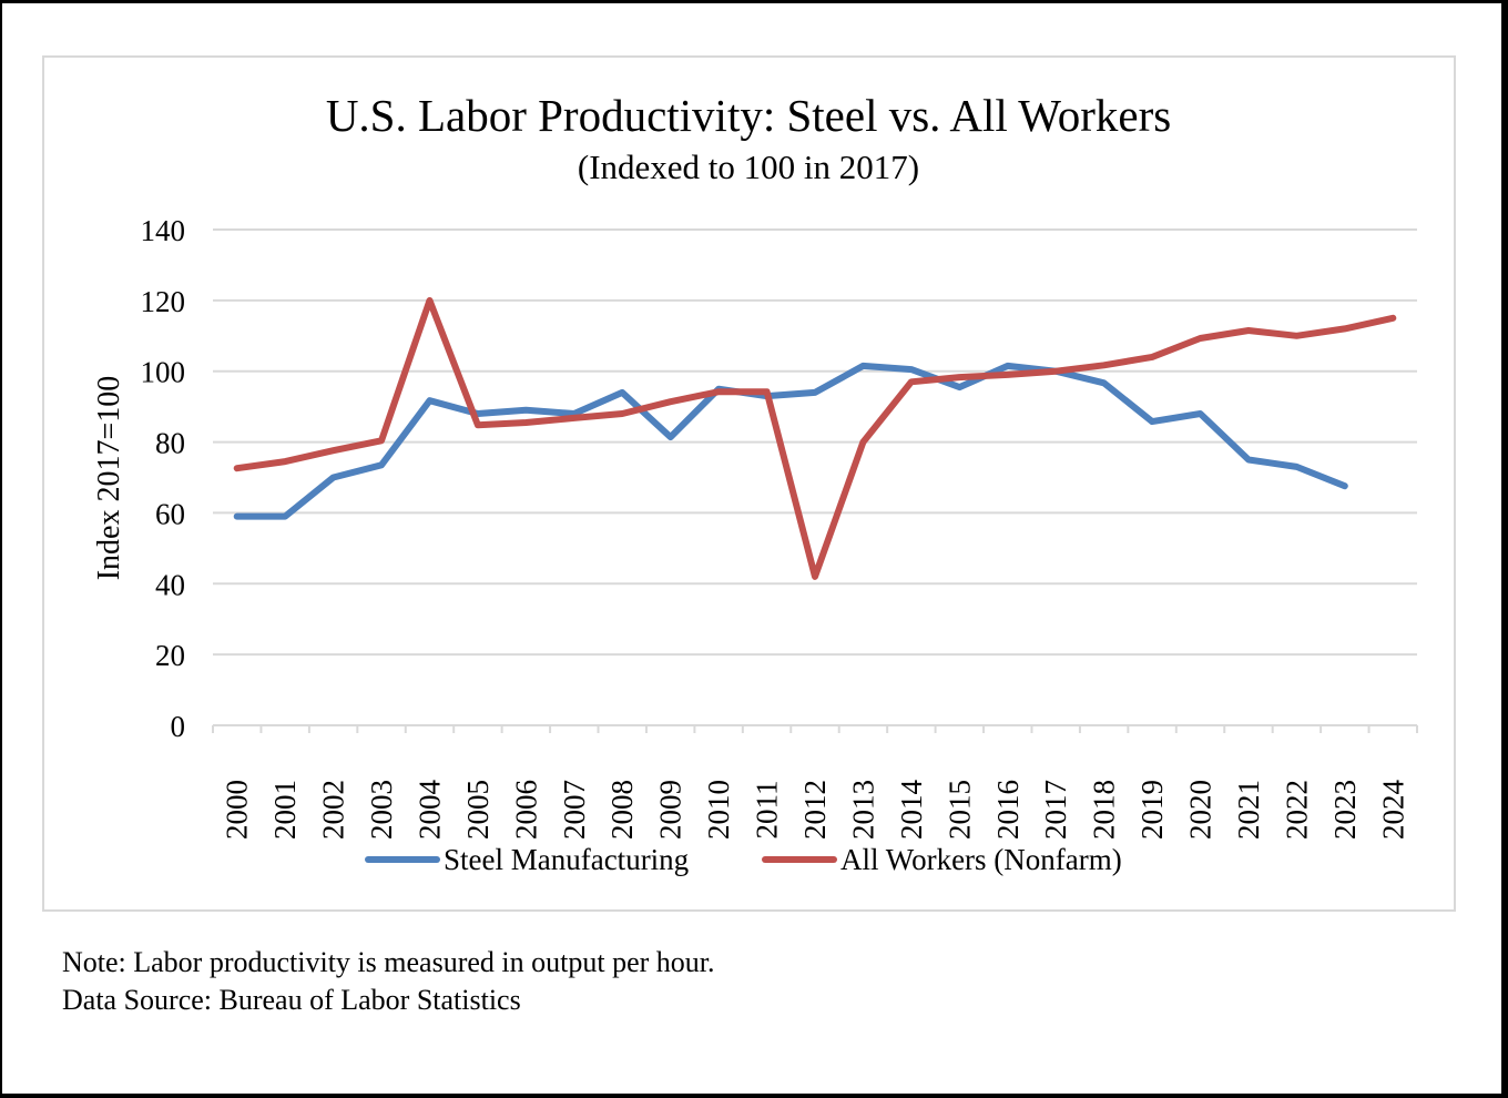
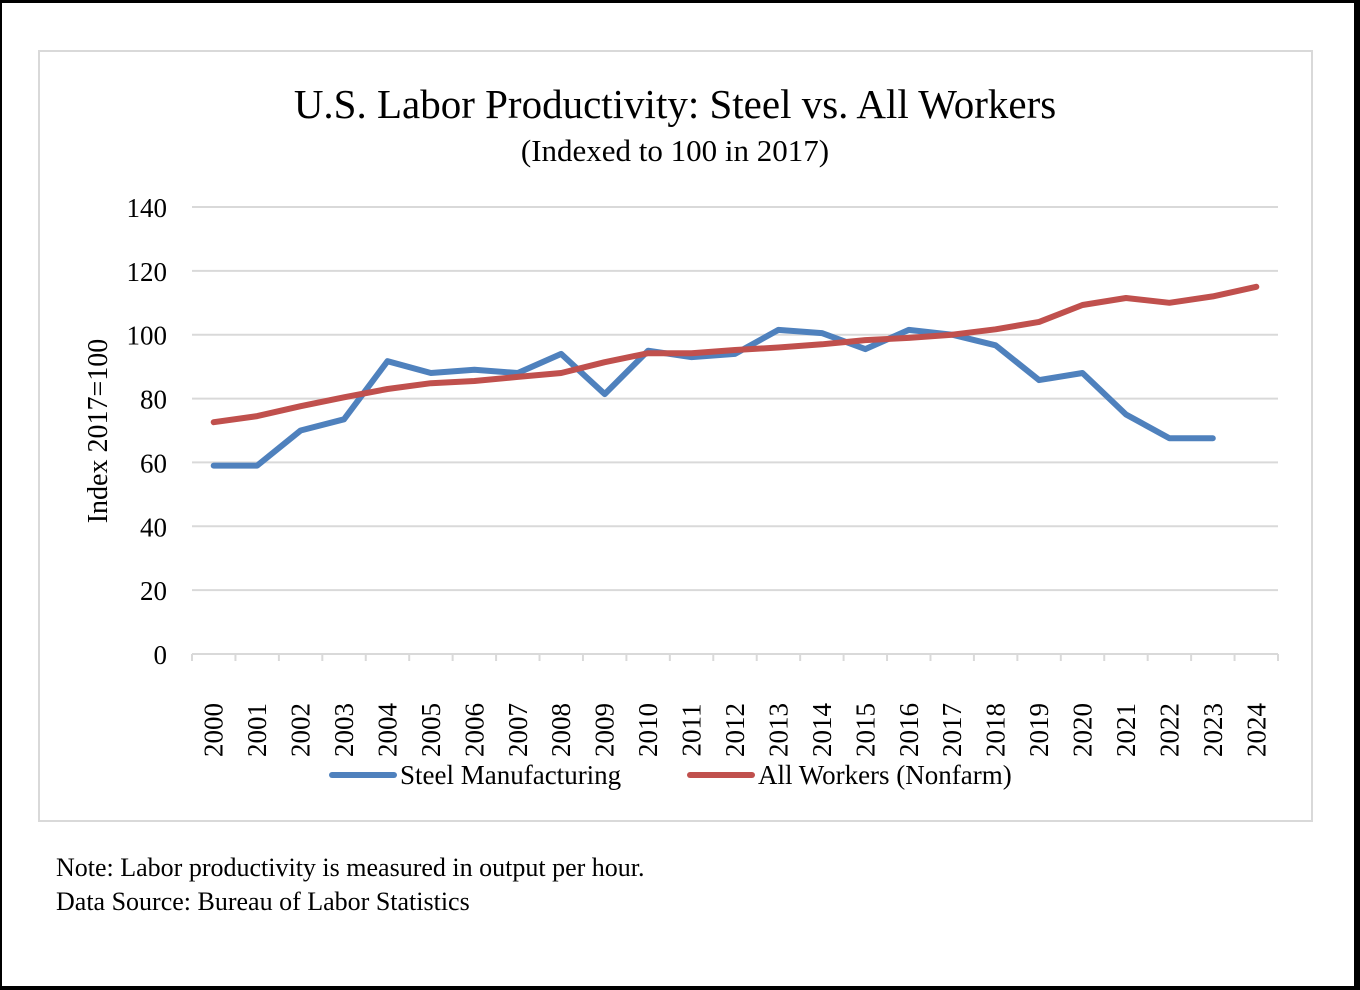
All Workers (Nonfarm)/2004: 120 -> 83
All Workers (Nonfarm)/2012: 42 -> 95
All Workers (Nonfarm)/2013: 80 -> 96
Steel Manufacturing/2022: 73 -> 68
